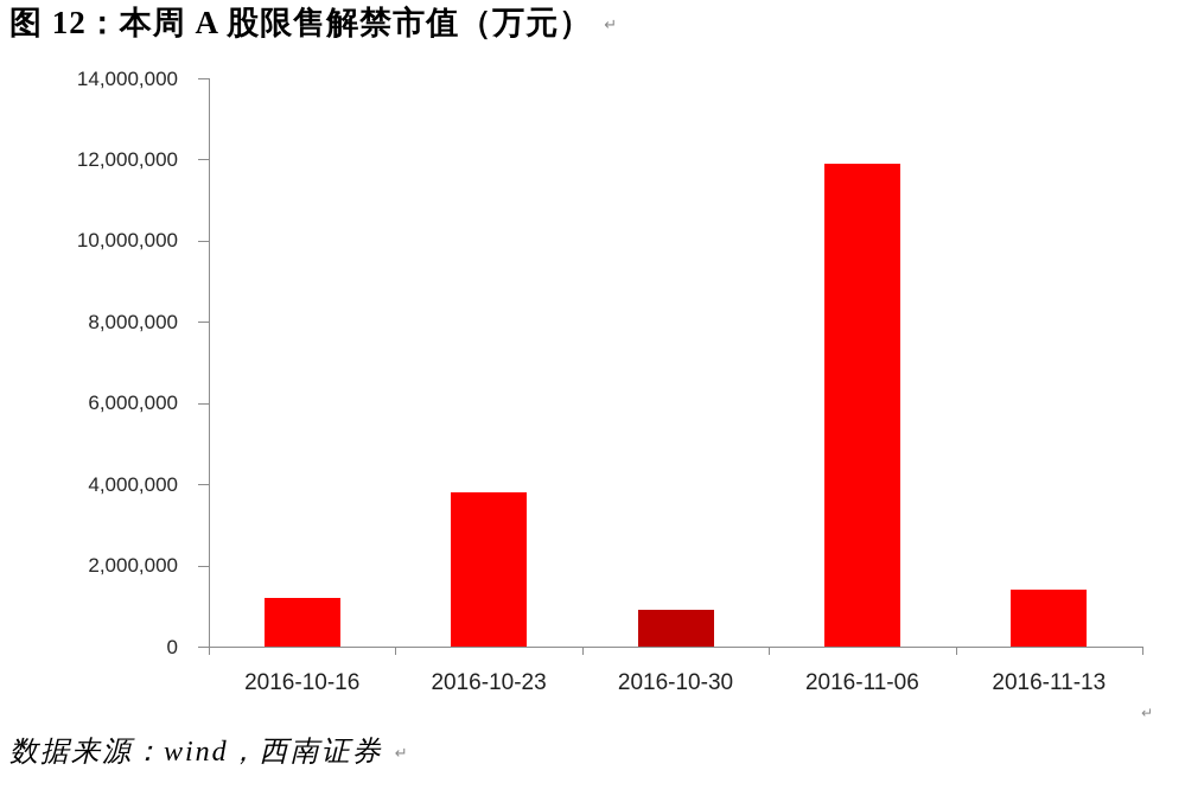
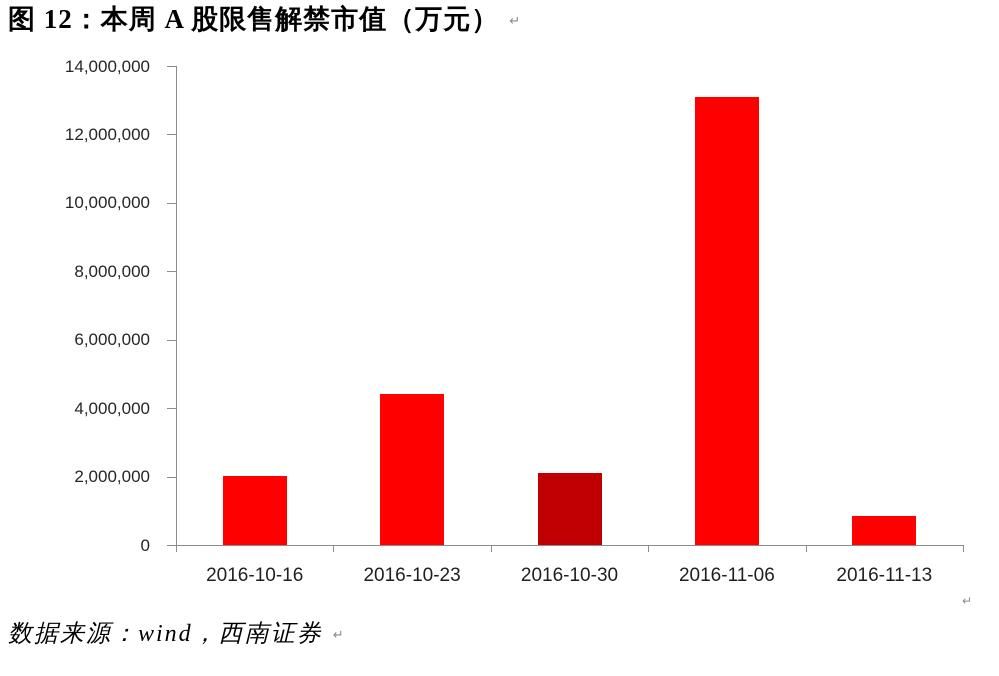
2016-10-16: 1200000 -> 2000000
2016-10-23: 3800000 -> 4400000
2016-10-30: 900000 -> 2100000
2016-11-06: 11900000 -> 13100000
2016-11-13: 1400000 -> 800000
